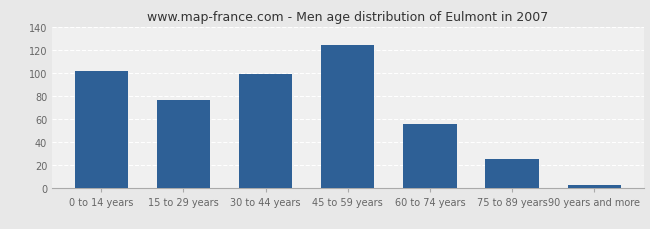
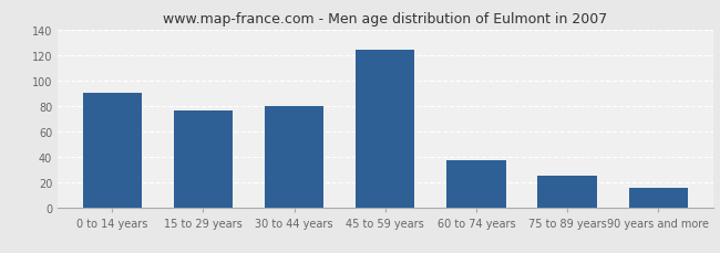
0 to 14 years: 101 -> 90
30 to 44 years: 99 -> 80
60 to 74 years: 55 -> 37
90 years and more: 2 -> 15
